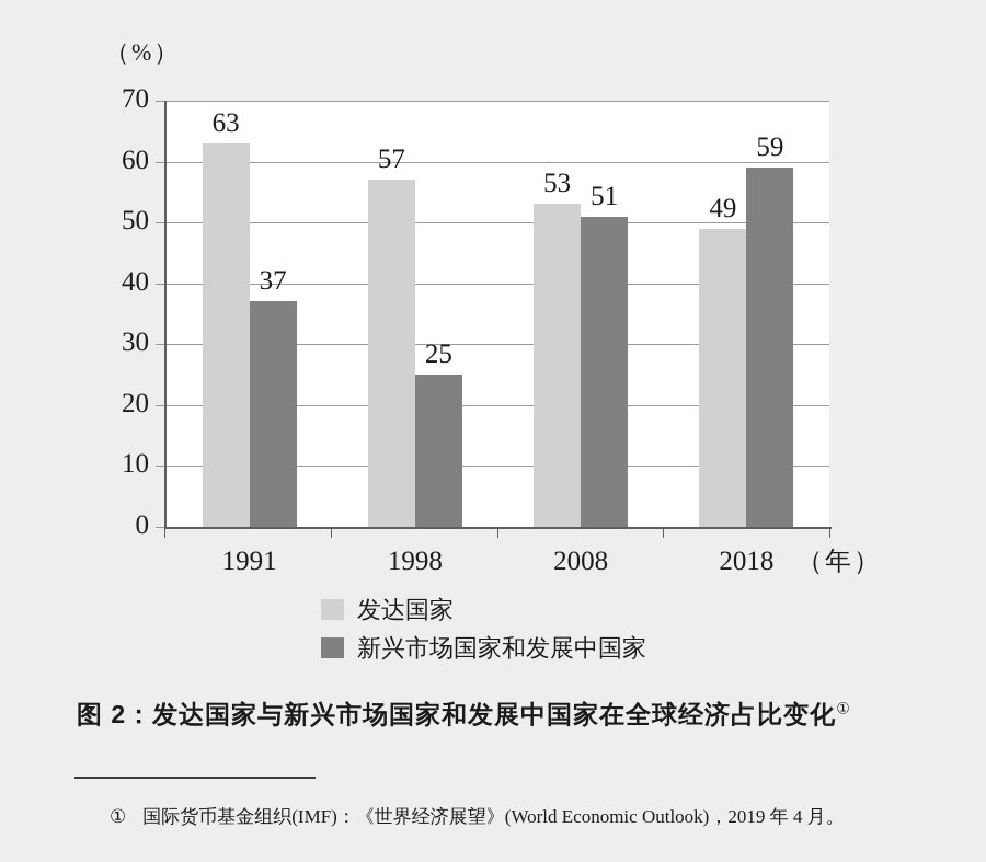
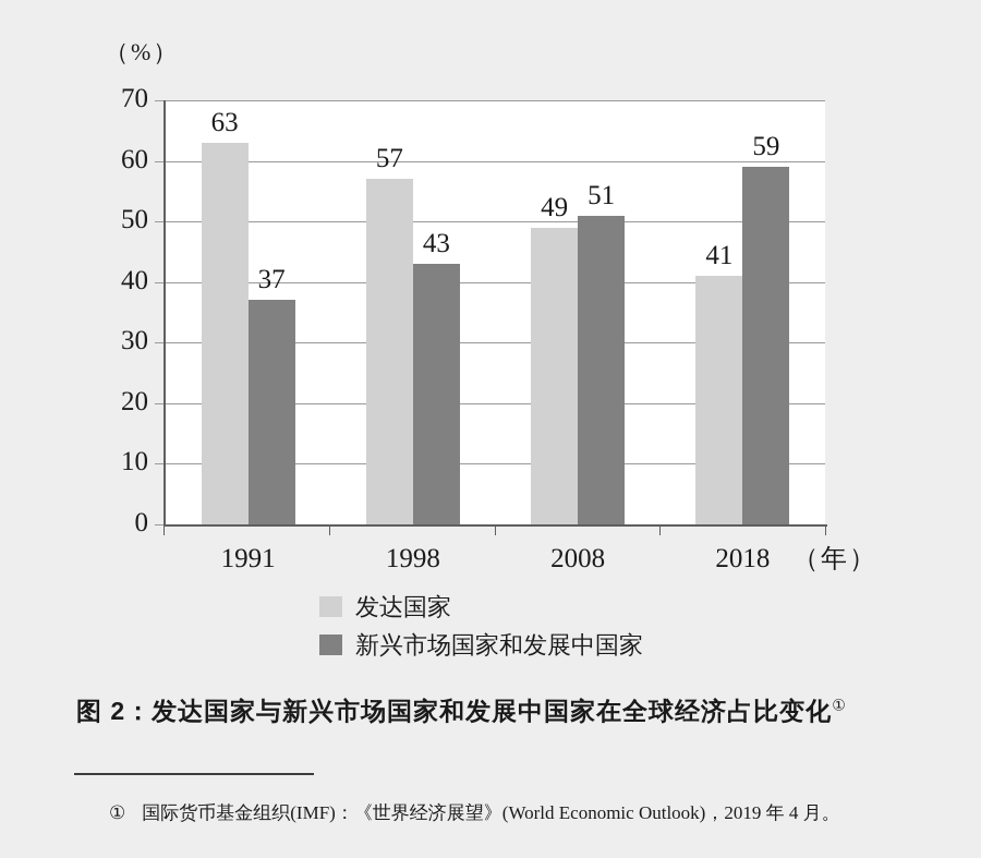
新兴市场国家和发展中国家/1998: 25 -> 43
发达国家/2008: 53 -> 49
发达国家/2018: 49 -> 41
